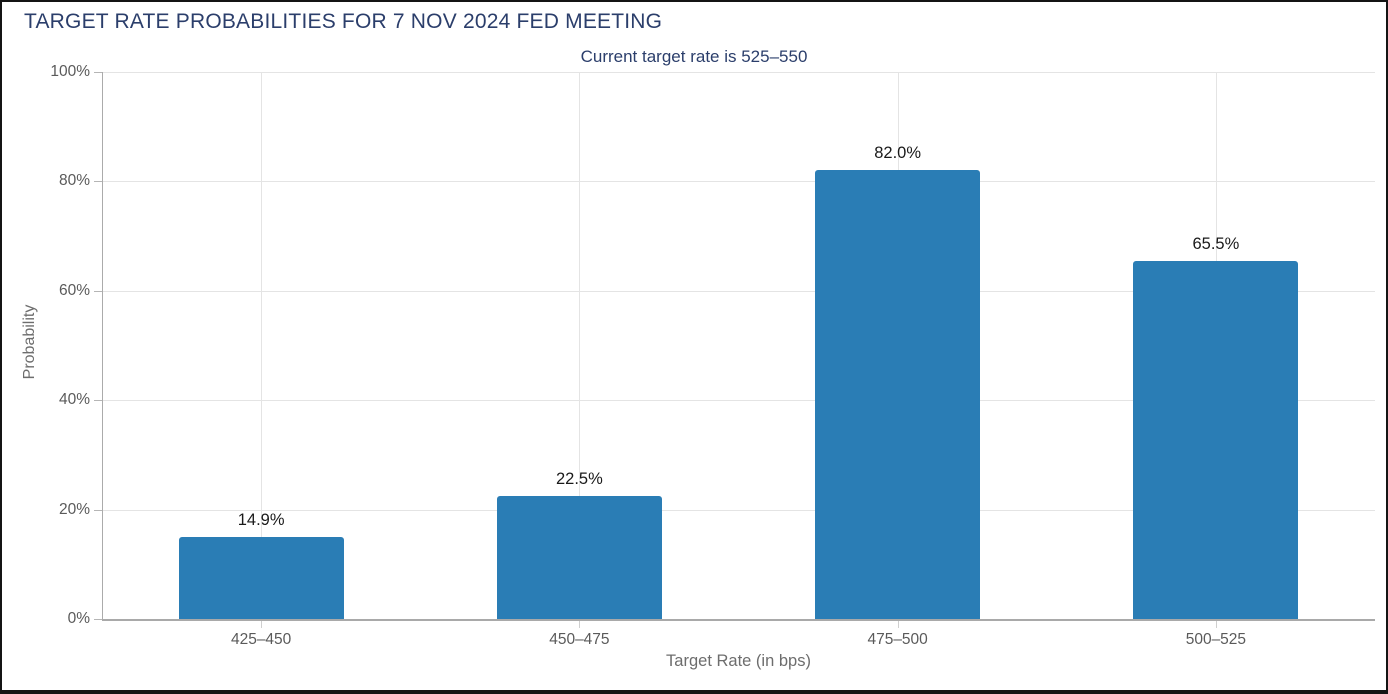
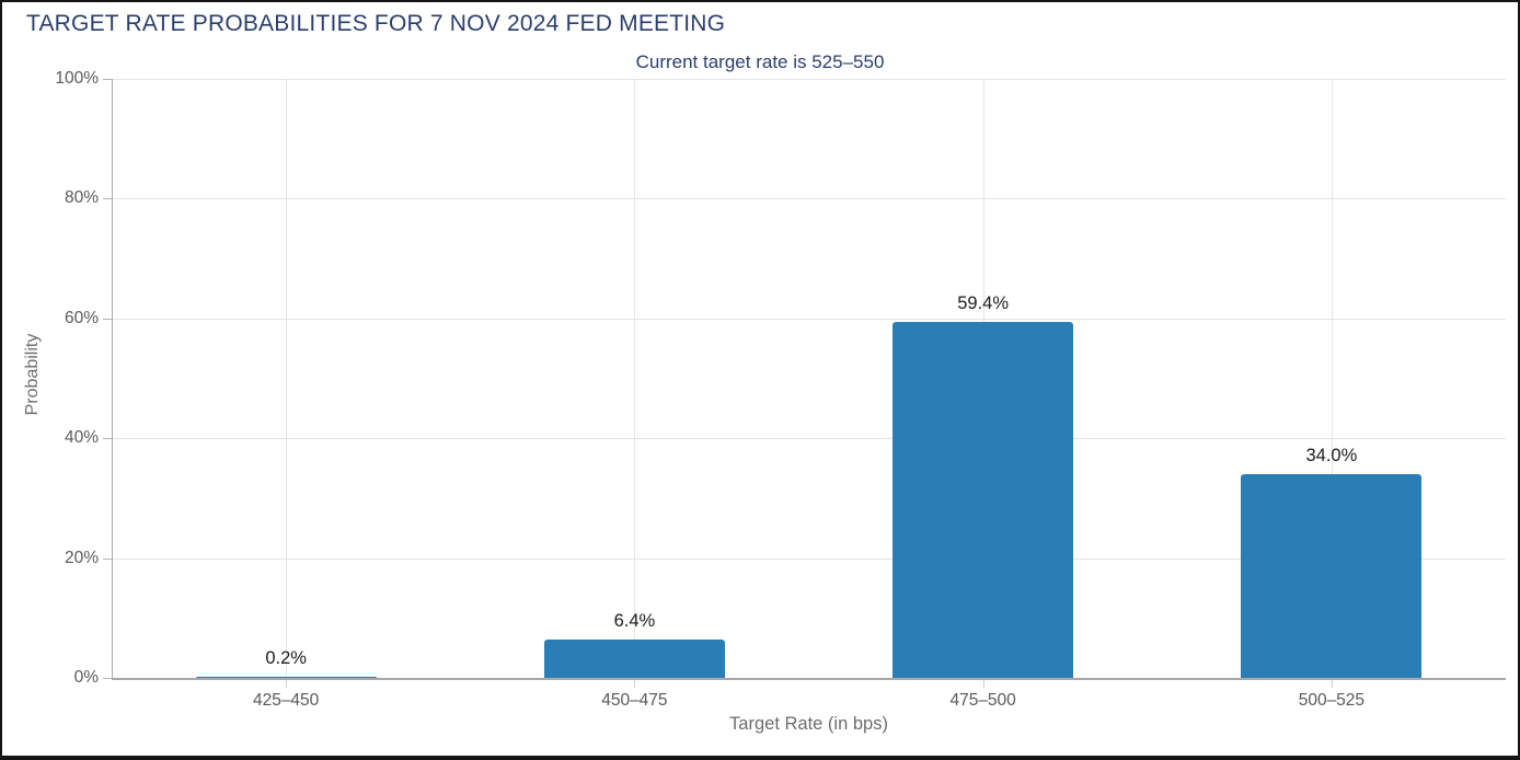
425–450: 14.9% -> 0.2%
450–475: 22.5% -> 6.4%
475–500: 82.0% -> 59.4%
500–525: 65.5% -> 34.0%
